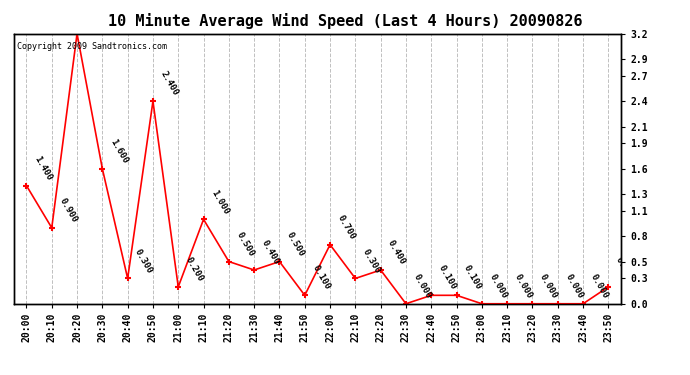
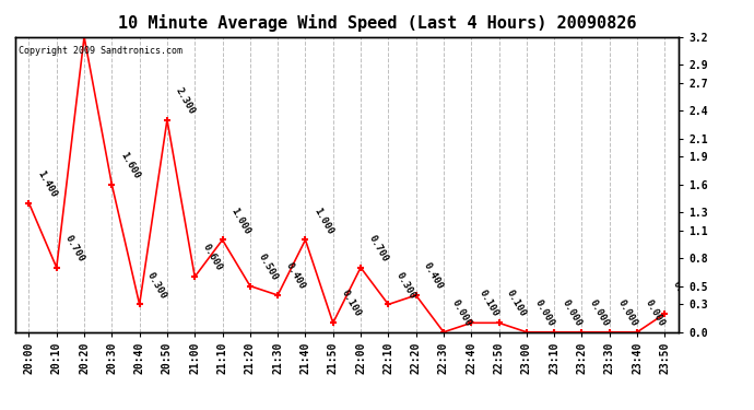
20:10: 0.900 -> 0.700
20:50: 2.400 -> 2.300
21:00: 0.200 -> 0.600
21:40: 0.500 -> 1.000
